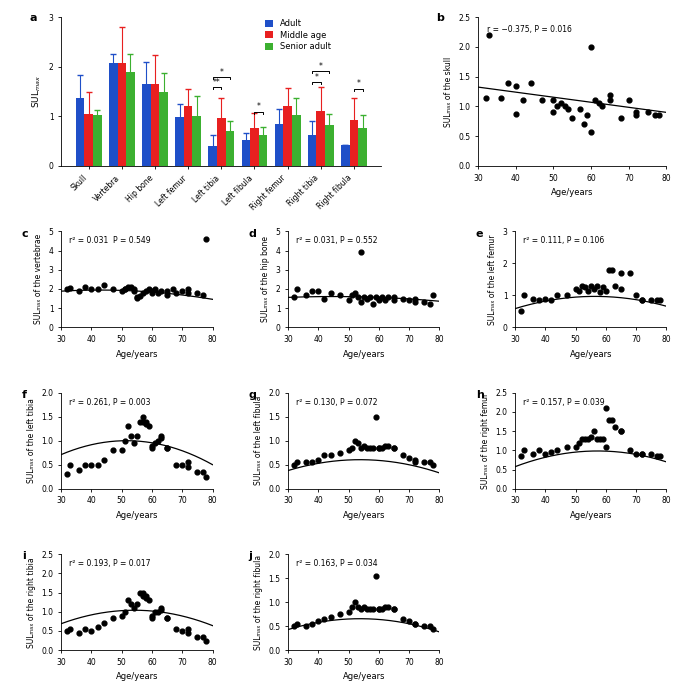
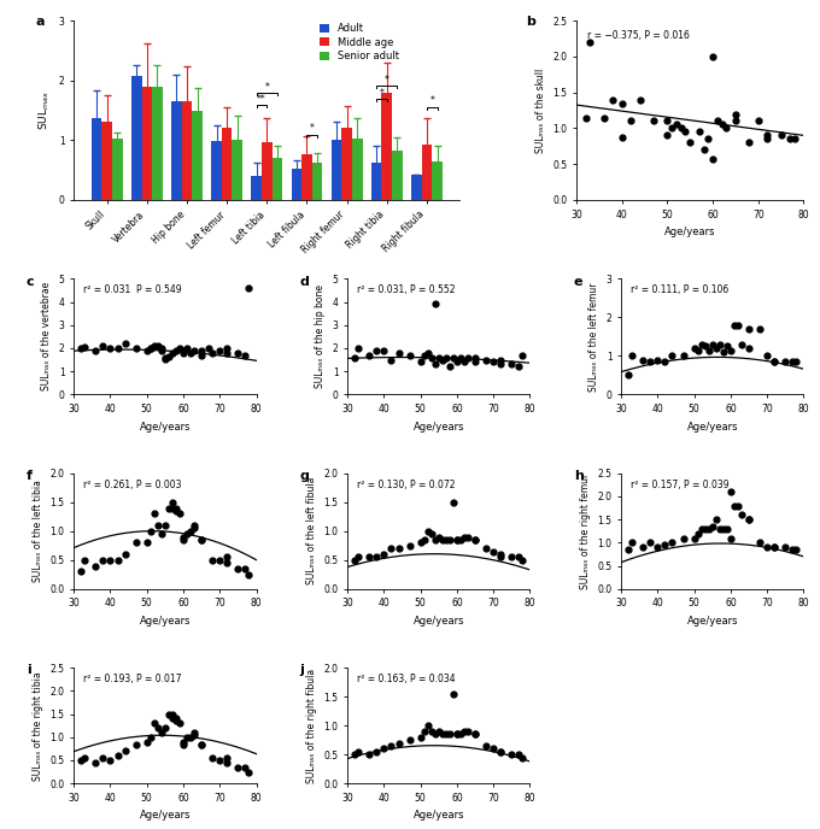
Middle age/Skull: 1.05 -> 1.30
Middle age/Vertebra: 2.07 -> 1.90
Adult/Right femur: 0.85 -> 1.00
Middle age/Right tibia: 1.10 -> 1.80
Senior adult/Right fibula: 0.77 -> 0.65
